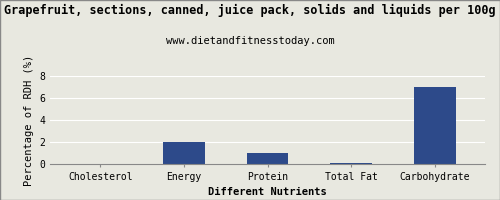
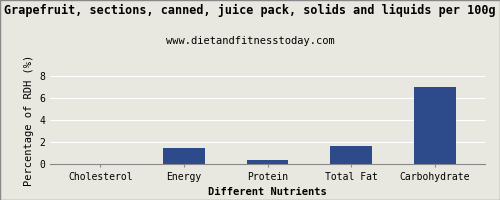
Energy: 2.0 -> 1.5
Protein: 1.0 -> 0.4
Total Fat: 0.1 -> 1.6
